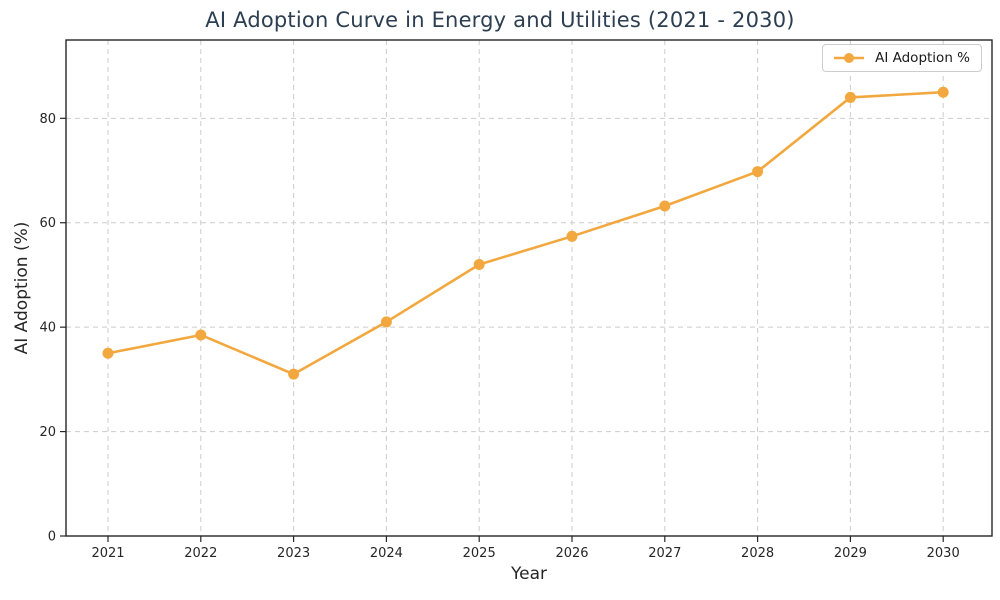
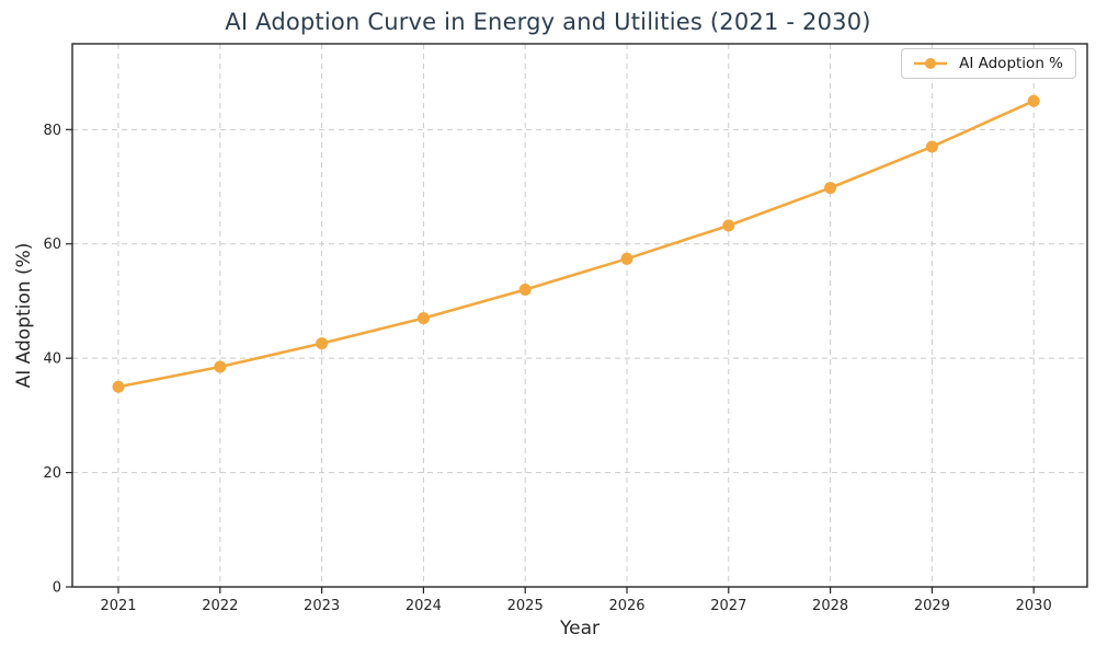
2023: 31 -> 43
2024: 41 -> 47
2029: 84 -> 77
